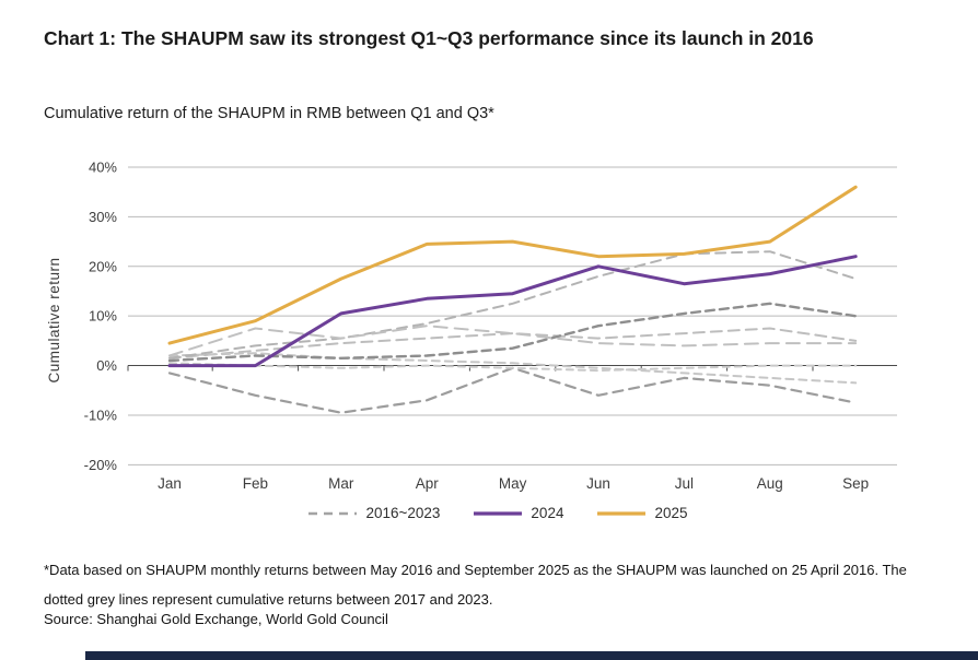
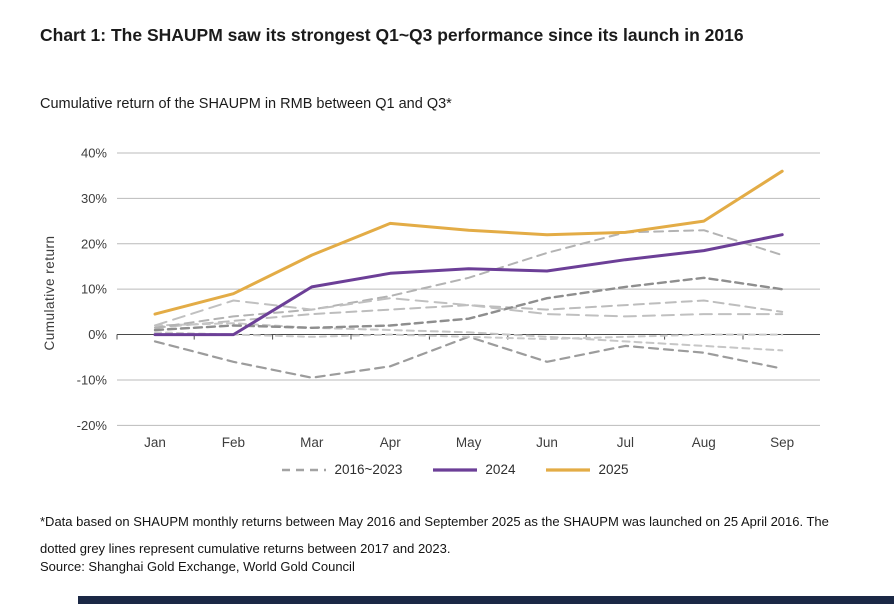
2025/May: 25% -> 23%
2024/Jun: 20% -> 14%
